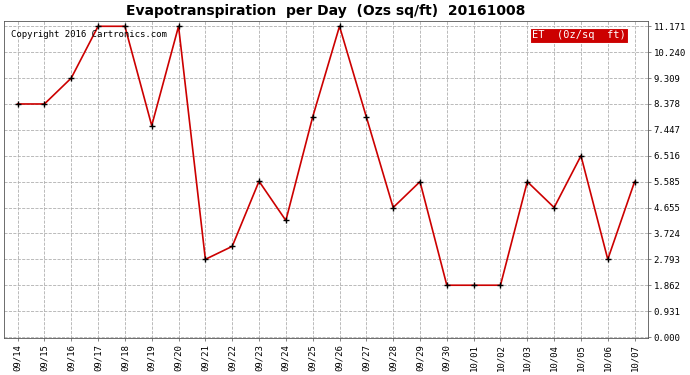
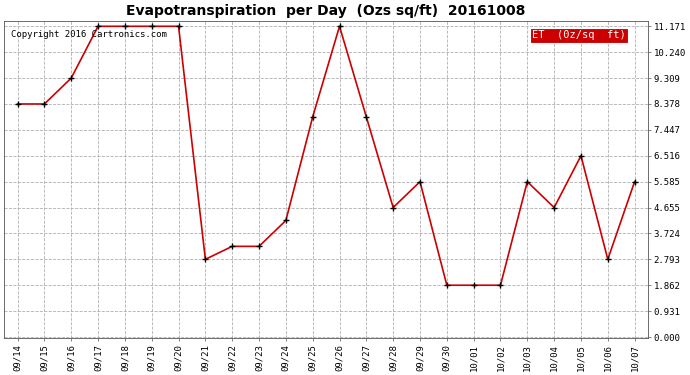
09/19: 7.60 -> 11.17
09/23: 5.60 -> 3.26
